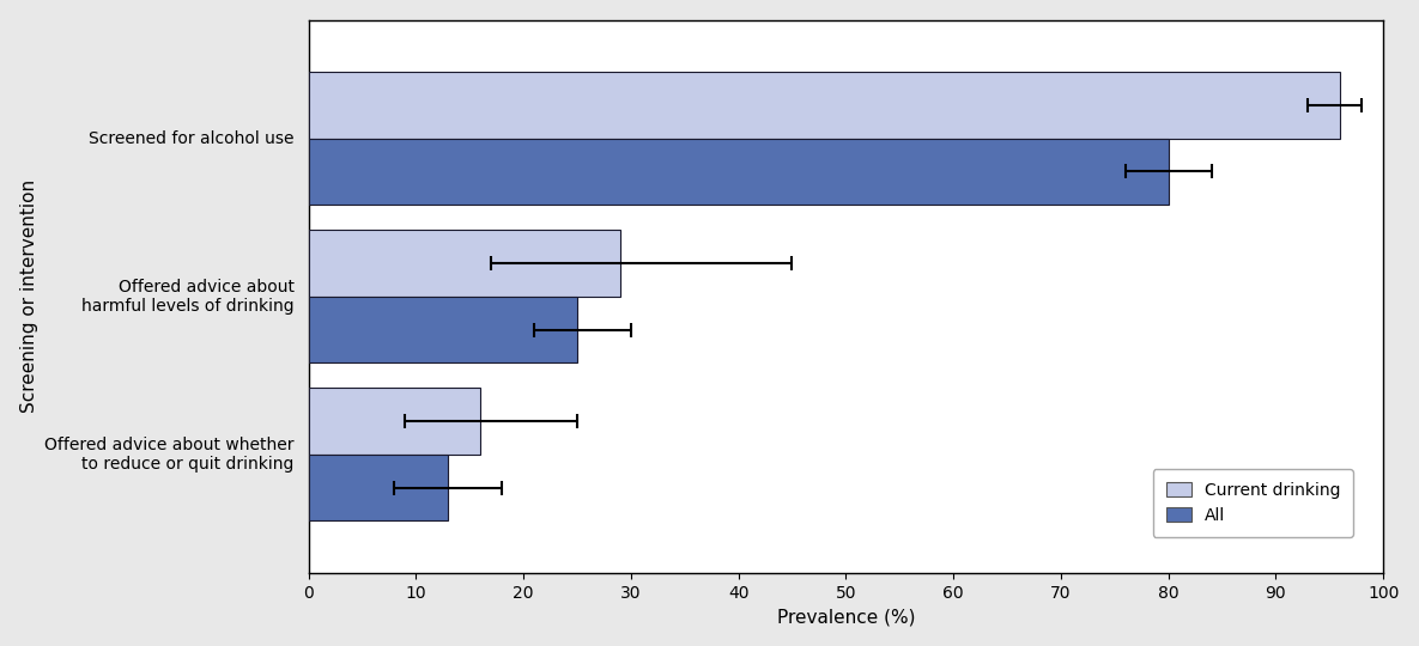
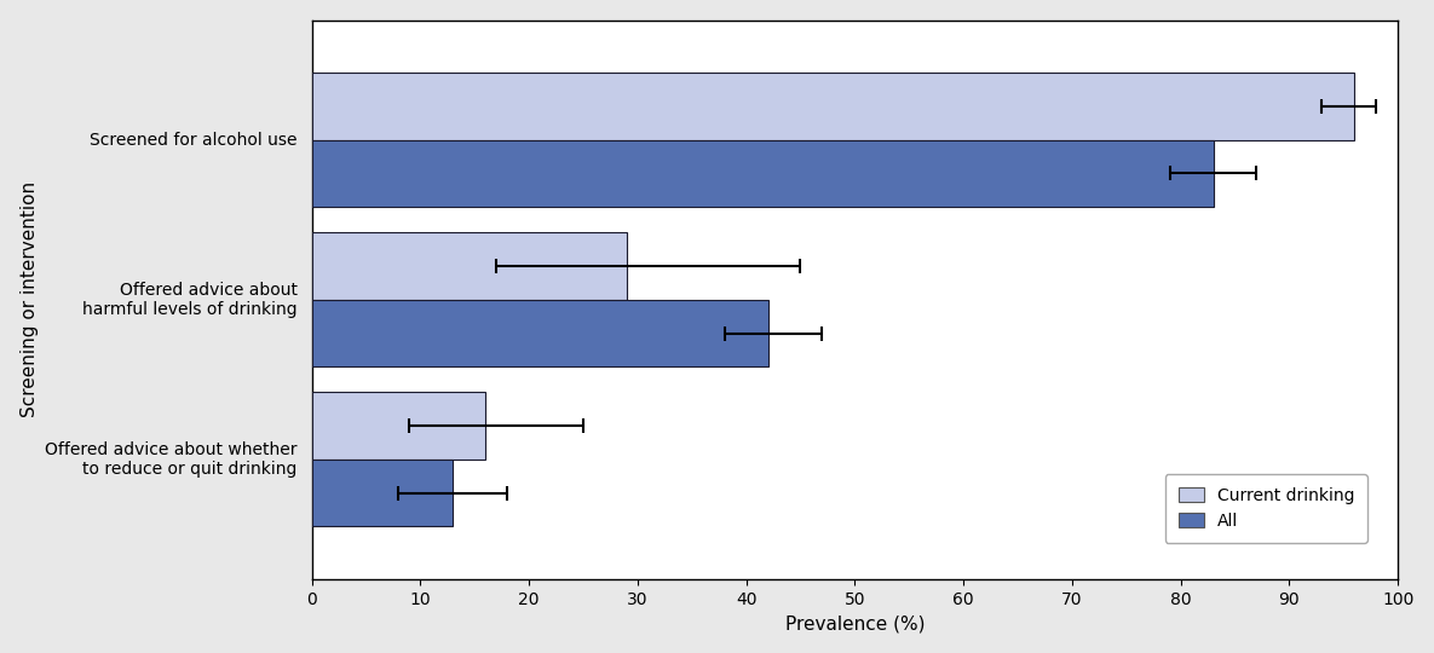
All/Screened for alcohol use: 80 -> 83
All/Offered advice about harmful levels of drinking: 25 -> 42
